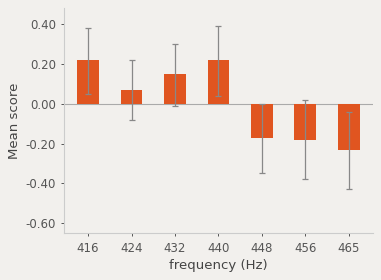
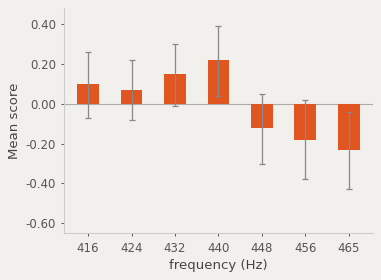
416: 0.22 -> 0.10
448: -0.17 -> -0.12
